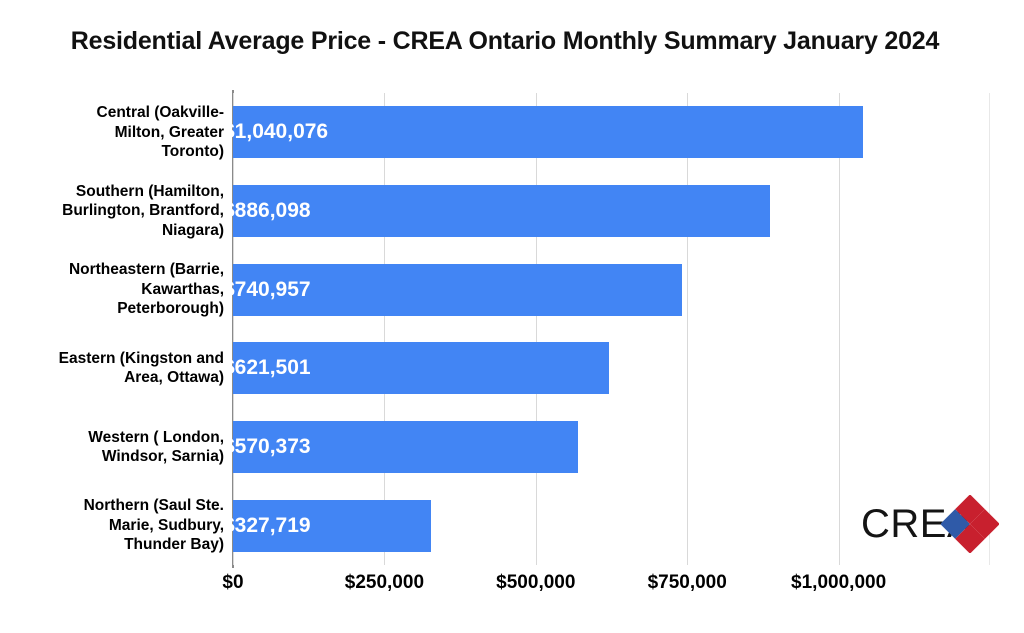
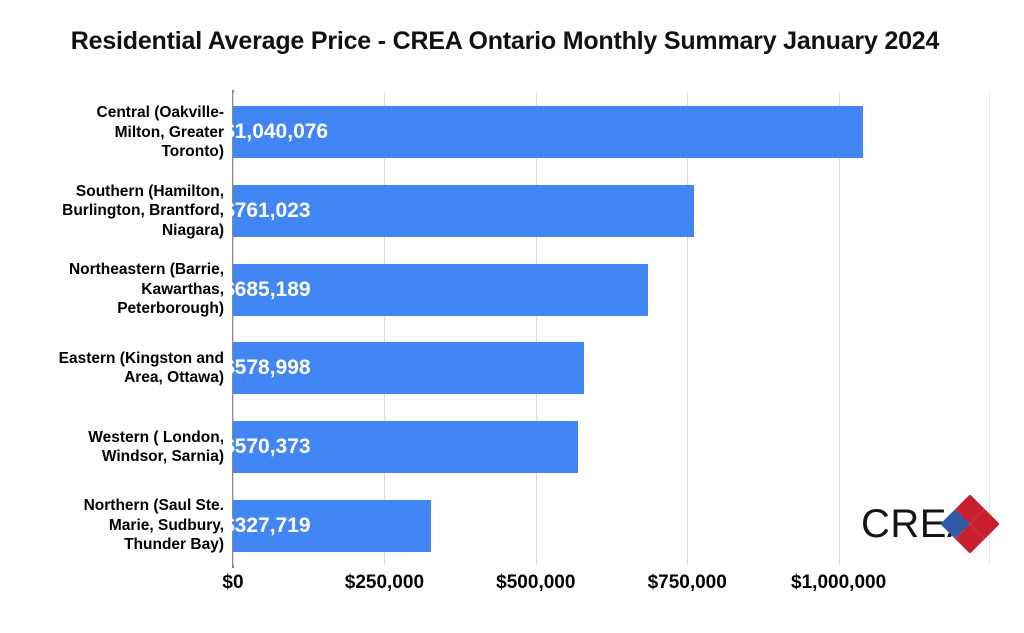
Southern (Hamilton, Burlington, Brantford, Niagara): $886,098 -> $761,023
Northeastern (Barrie, Kawarthas, Peterborough): $740,957 -> $685,189
Eastern (Kingston and Area, Ottawa): $621,501 -> $578,998
